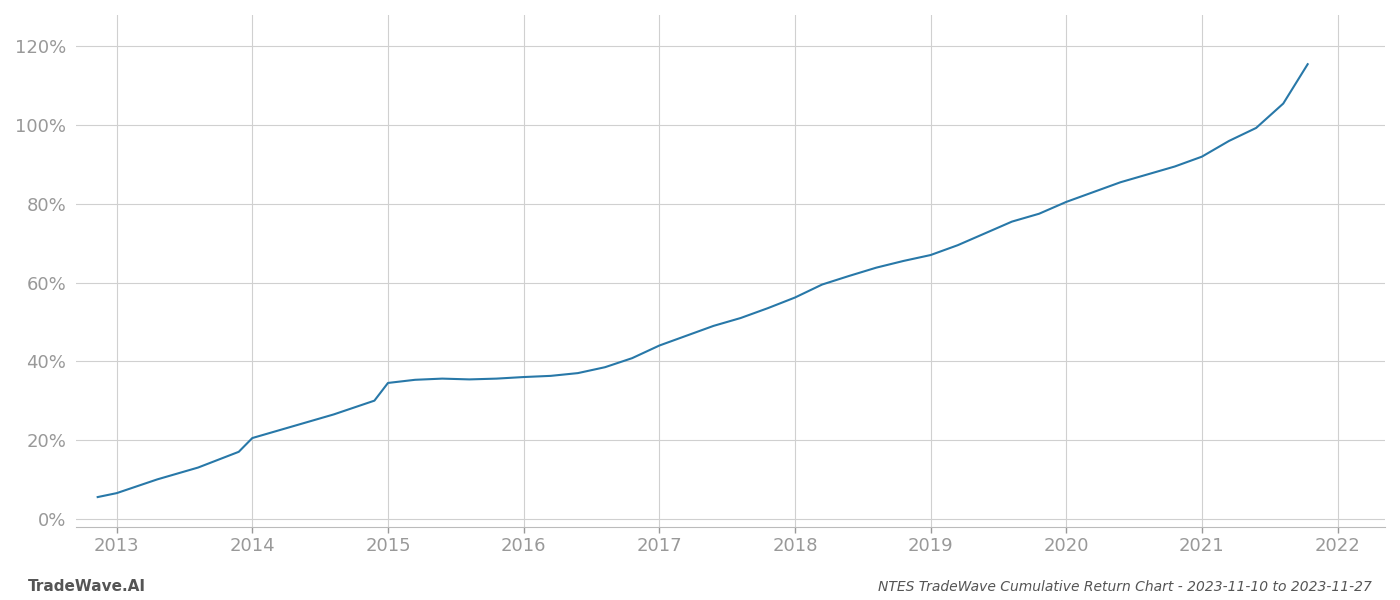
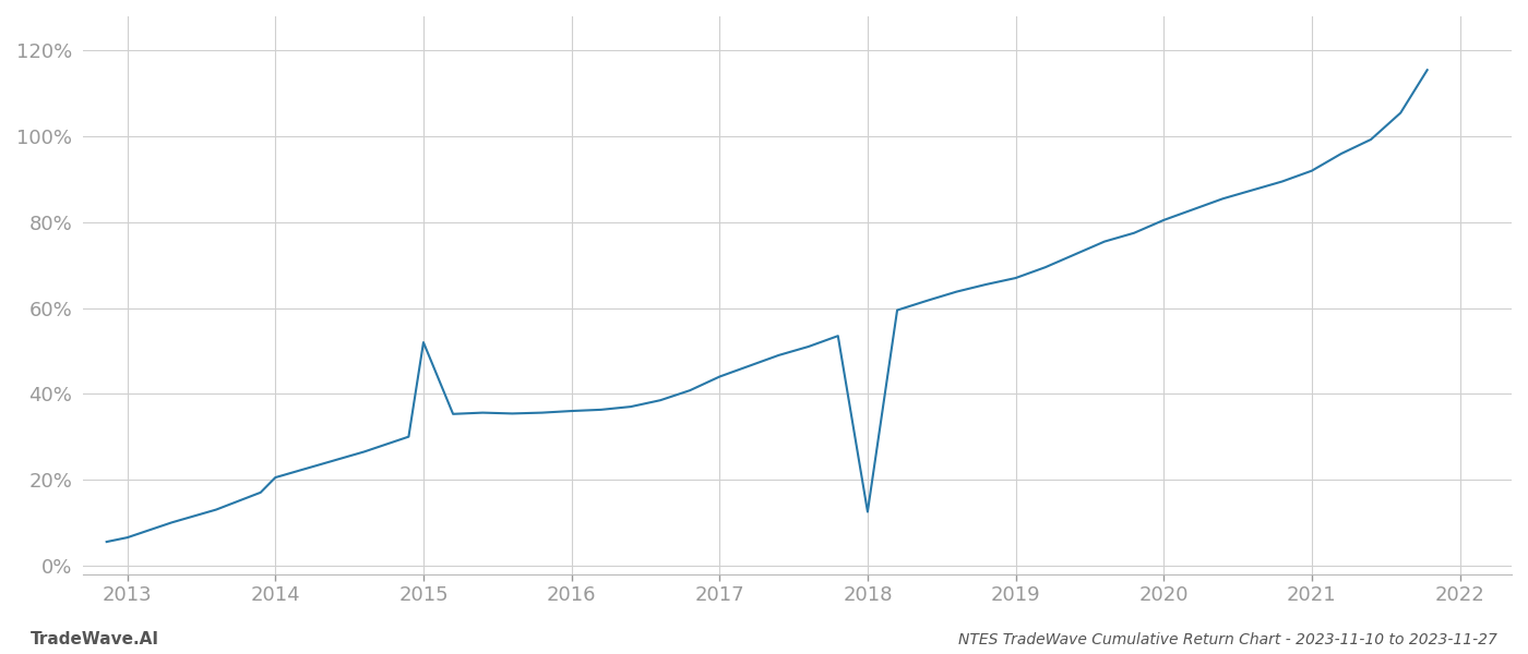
2015: 34.5% -> 52.0%
2018: 56.2% -> 12.5%
